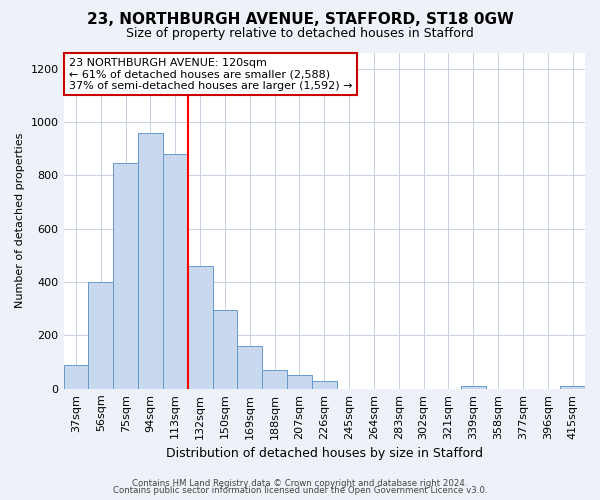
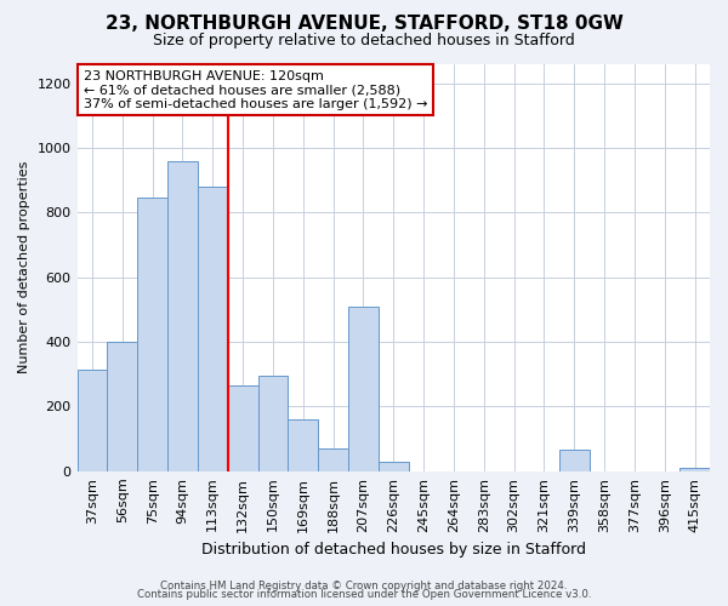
37sqm: 90 -> 315
132sqm: 460 -> 265
207sqm: 50 -> 510
339sqm: 10 -> 65
